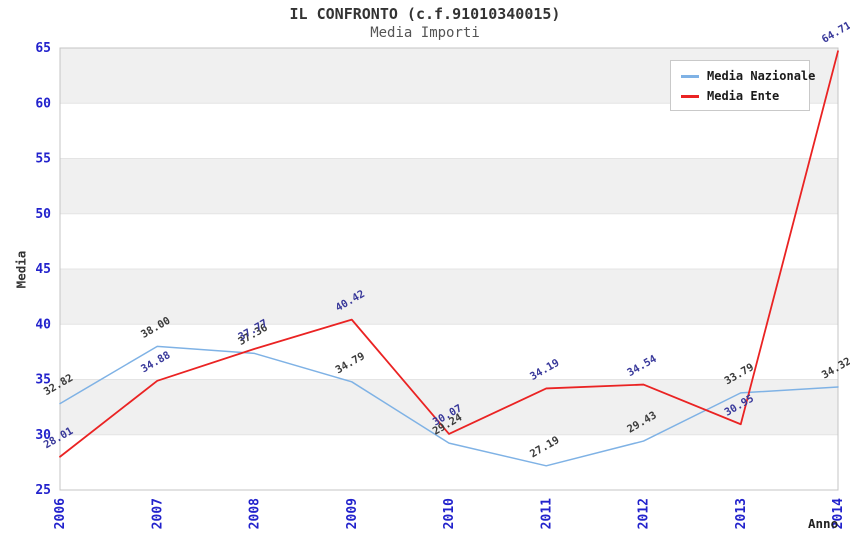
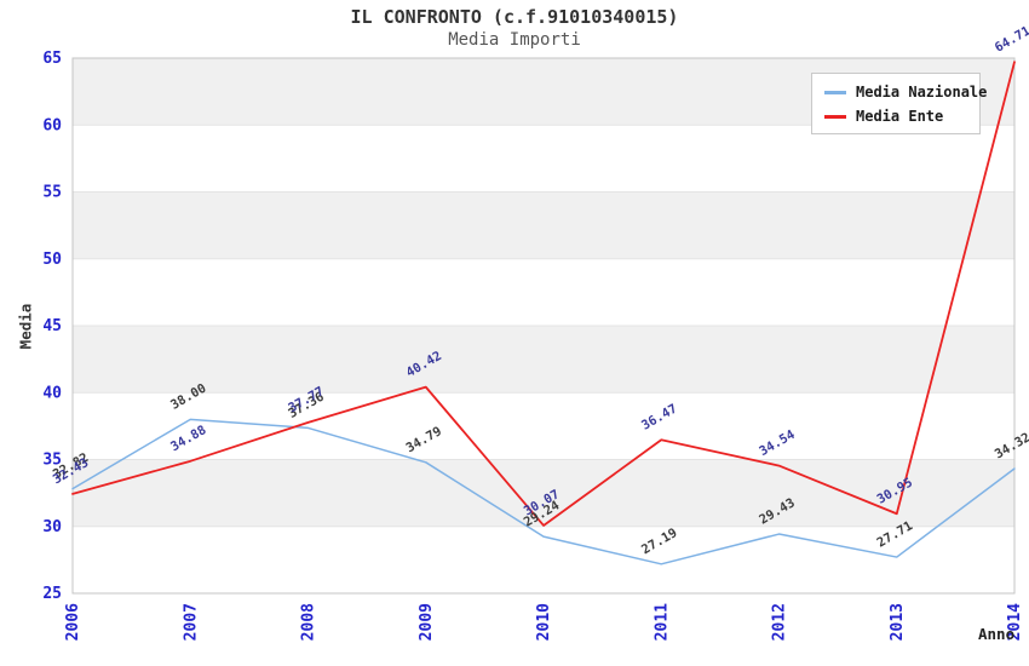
Media Ente/2006: 28.01 -> 32.43
Media Ente/2011: 34.19 -> 36.47
Media Nazionale/2013: 33.79 -> 27.71
